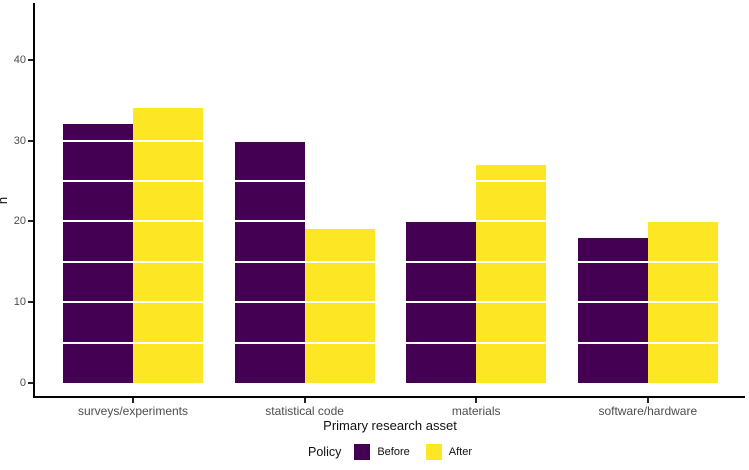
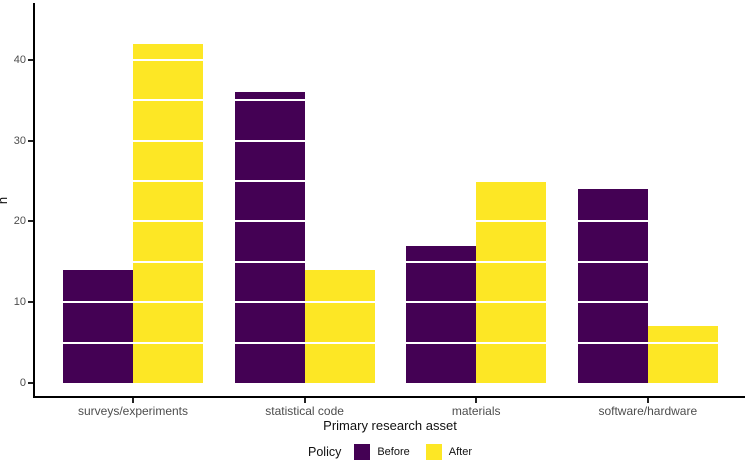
Before/surveys/experiments: 32 -> 14
After/surveys/experiments: 34 -> 42
Before/statistical code: 30 -> 36
After/statistical code: 19 -> 14
Before/materials: 20 -> 17
After/materials: 27 -> 25
Before/software/hardware: 18 -> 24
After/software/hardware: 20 -> 7
